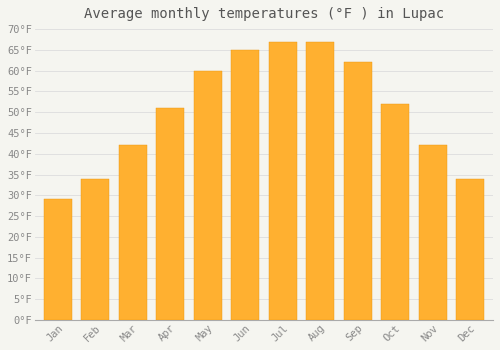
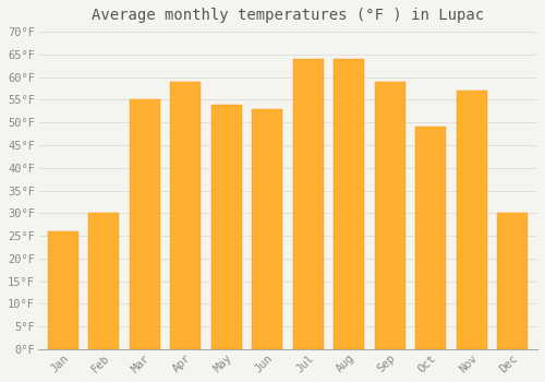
Jan: 29°F -> 26°F
Feb: 34°F -> 30°F
Mar: 42°F -> 55°F
Apr: 51°F -> 59°F
May: 60°F -> 54°F
Jun: 65°F -> 53°F
Jul: 67°F -> 64°F
Aug: 67°F -> 64°F
Sep: 62°F -> 59°F
Oct: 52°F -> 49°F
Nov: 42°F -> 57°F
Dec: 34°F -> 30°F
